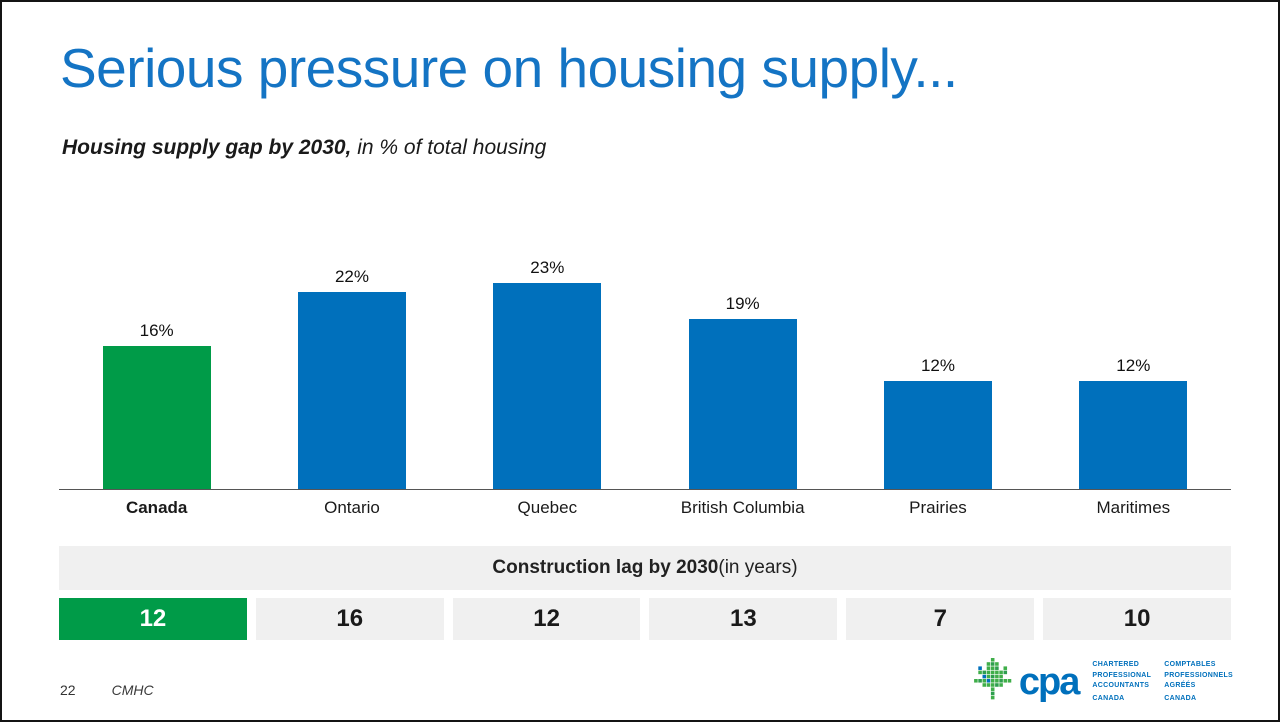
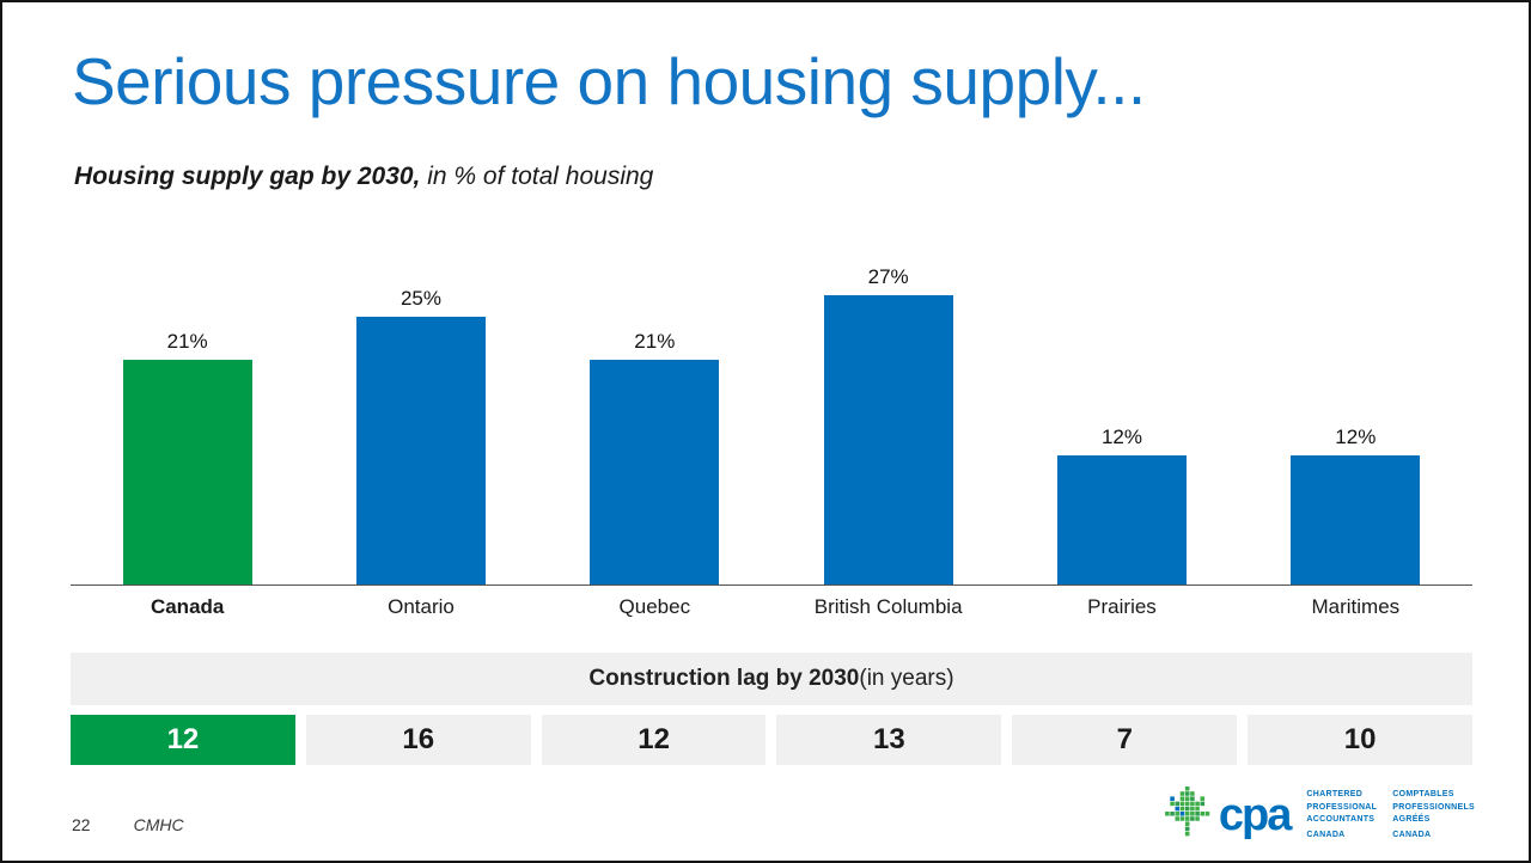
Canada: 16% -> 21%
Ontario: 22% -> 25%
Quebec: 23% -> 21%
British Columbia: 19% -> 27%
